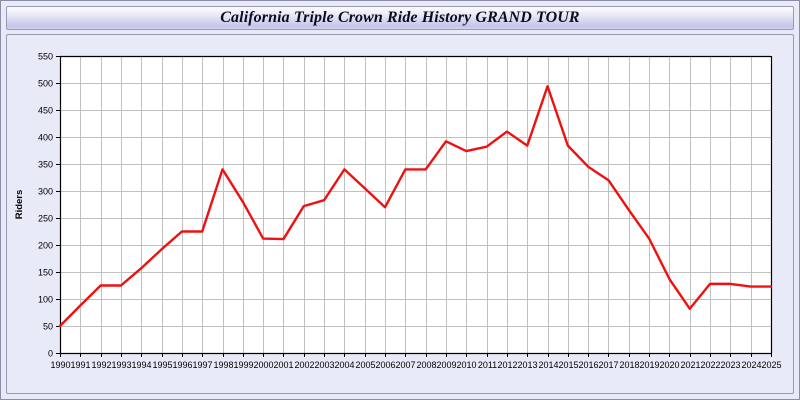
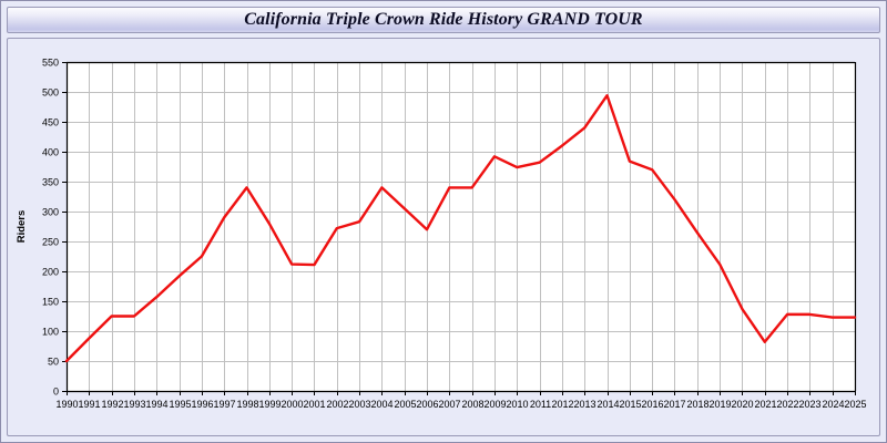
1997: 220 -> 290
2013: 380 -> 440
2016: 340 -> 370
